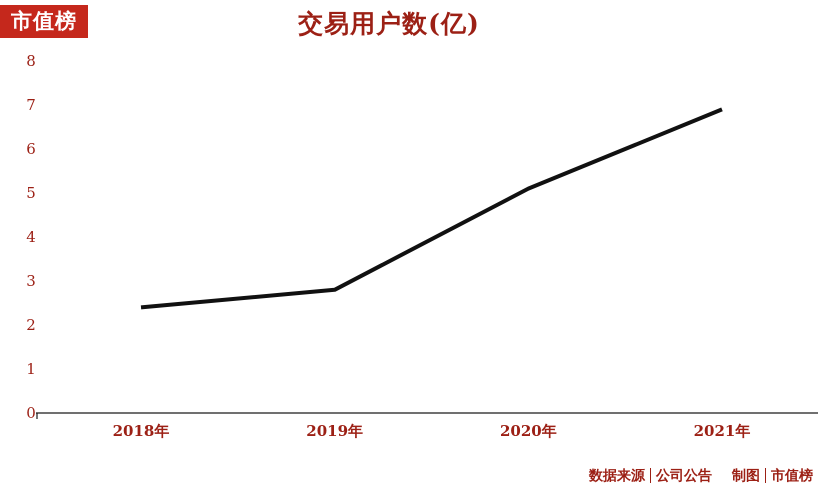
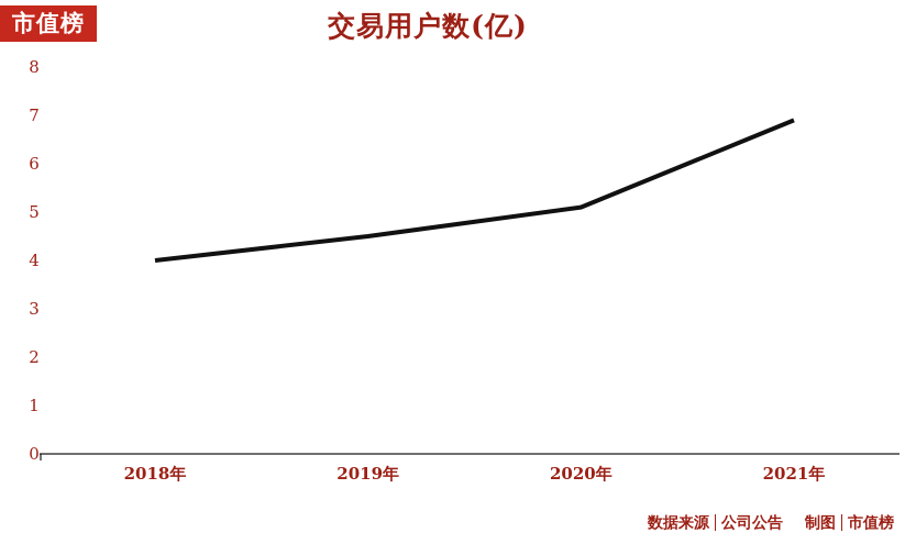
2018年: 2.4 -> 4.0
2019年: 2.8 -> 4.5
